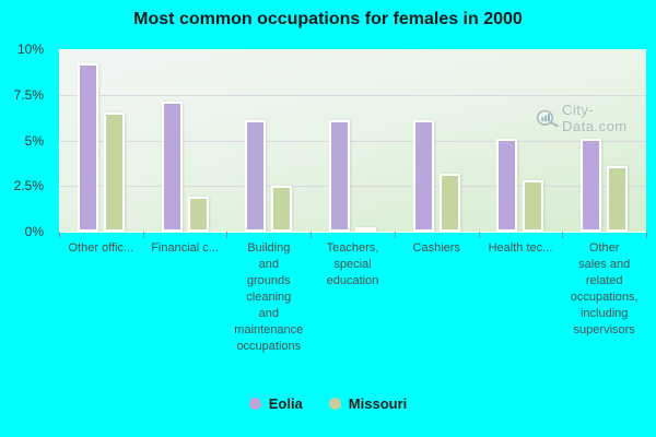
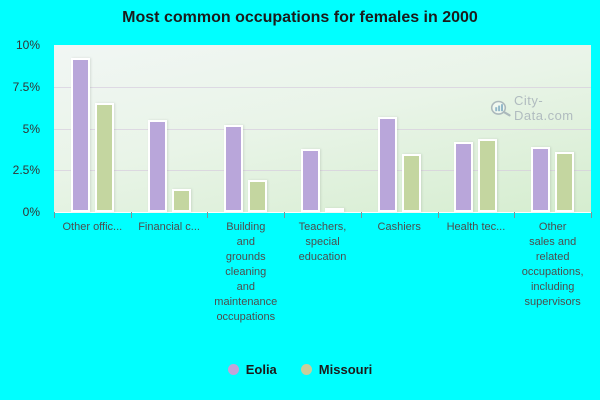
Eolia/Financial c...: 7.1% -> 5.5%
Missouri/Financial c...: 1.9% -> 1.4%
Eolia/Building and grounds cleaning and maintenance occupations: 6.1% -> 5.2%
Missouri/Building and grounds cleaning and maintenance occupations: 2.5% -> 1.9%
Eolia/Teachers, special education: 6.1% -> 3.8%
Eolia/Cashiers: 6.1% -> 5.7%
Missouri/Cashiers: 3.2% -> 3.5%
Eolia/Health tec...: 5.1% -> 4.2%
Missouri/Health tec...: 2.8% -> 4.4%
Eolia/Other sales and related occupations, including supervisors: 5.1% -> 3.9%
